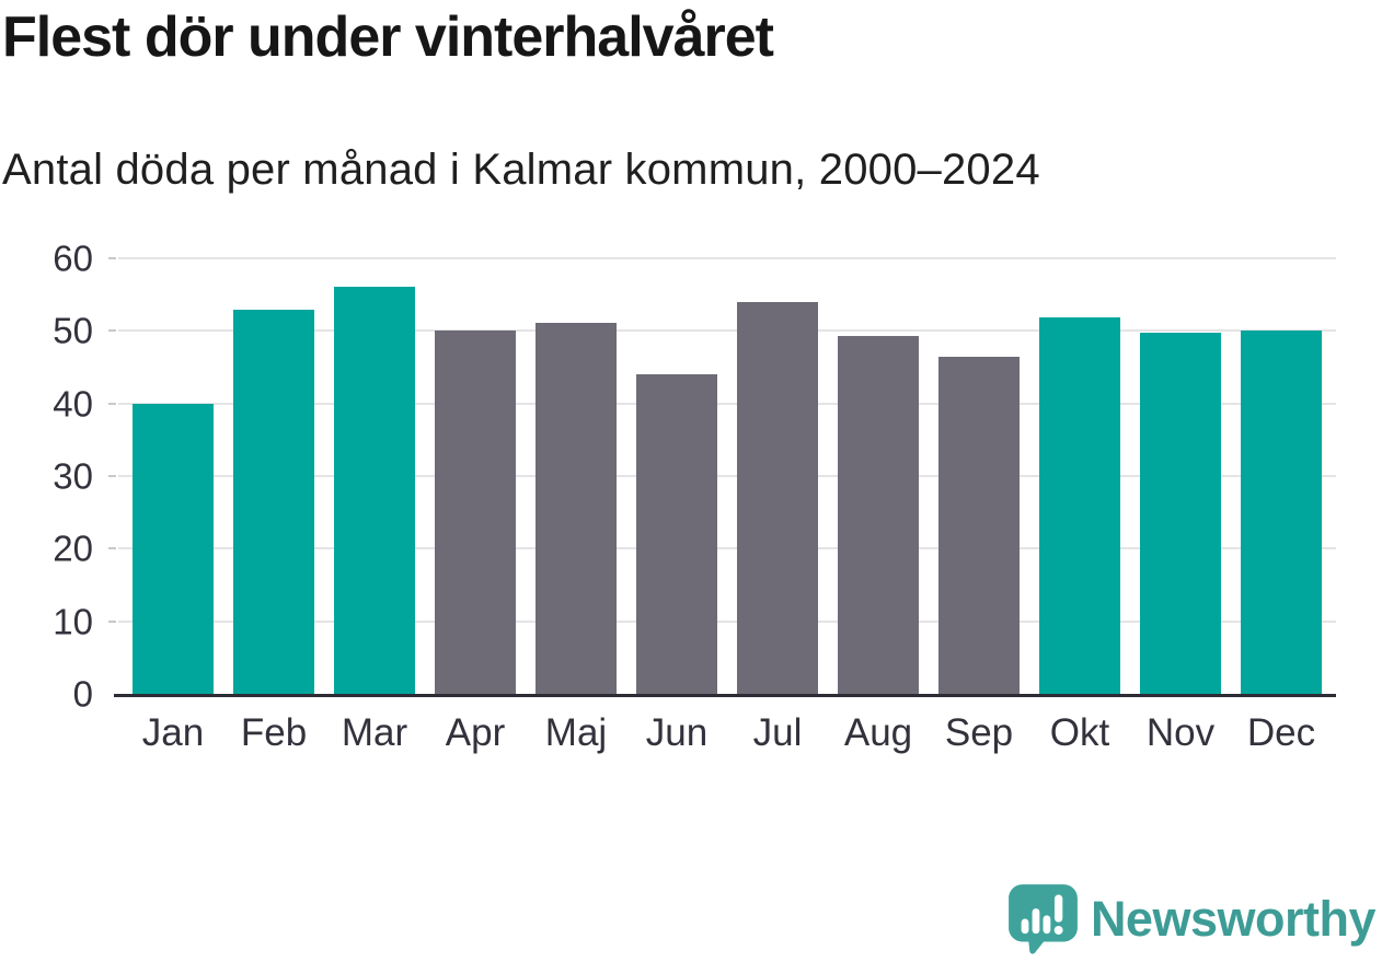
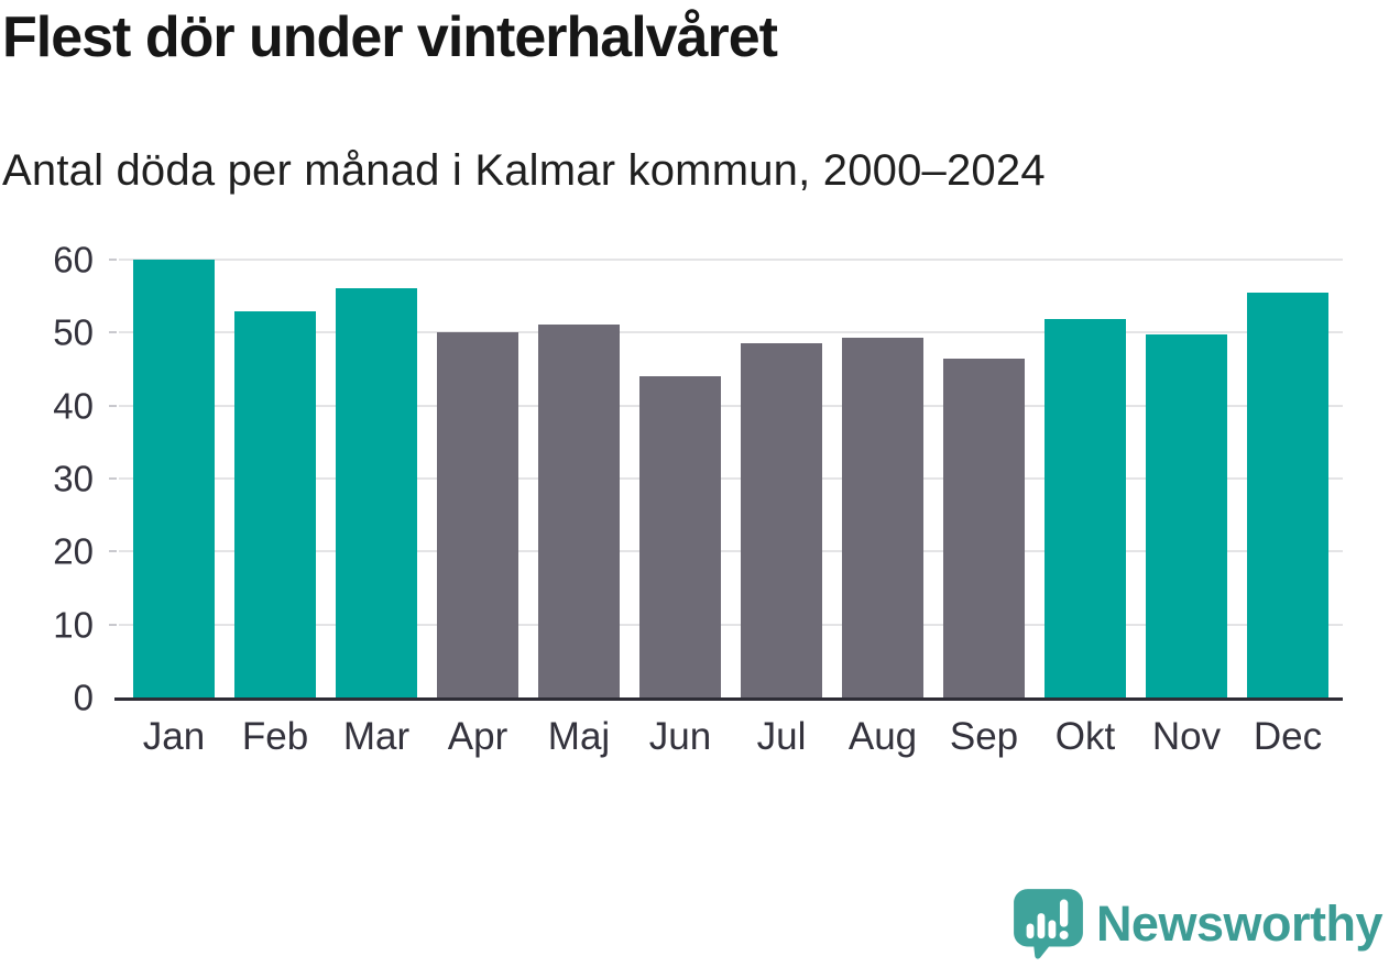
Jan: 40 -> 60
Jul: 54 -> 49
Dec: 50 -> 56
